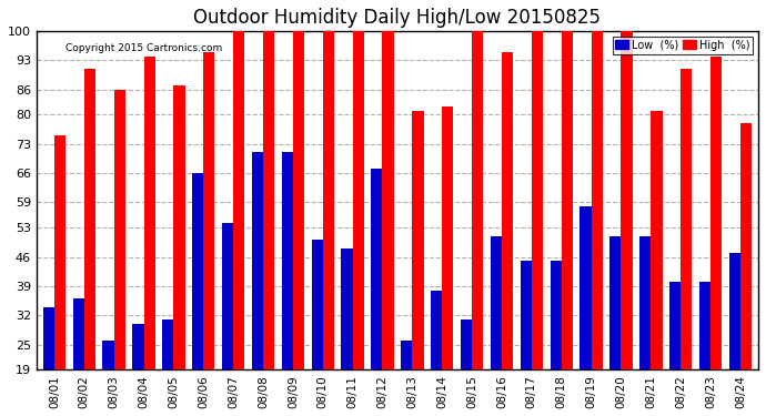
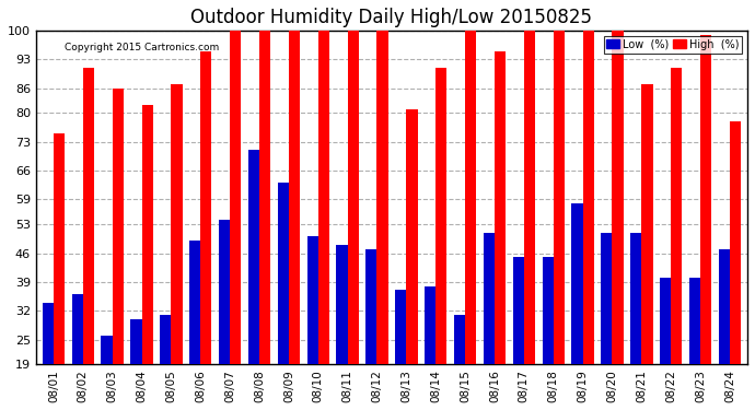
High (%)/08/04: 94 -> 82
Low (%)/08/06: 66 -> 49
Low (%)/08/09: 71 -> 63
Low (%)/08/12: 67 -> 47
Low (%)/08/13: 26 -> 37
High (%)/08/14: 82 -> 91
High (%)/08/21: 81 -> 87
High (%)/08/23: 94 -> 99
